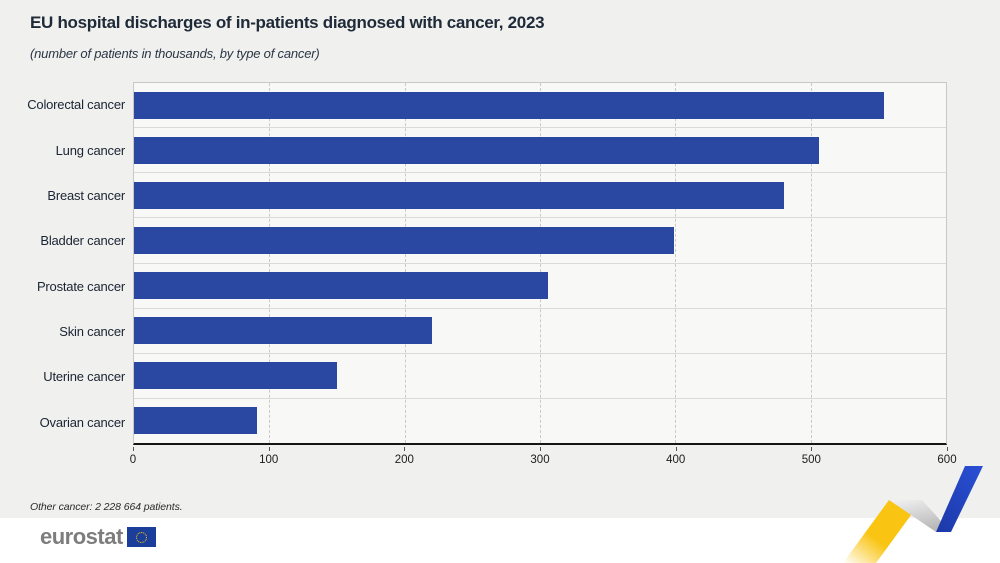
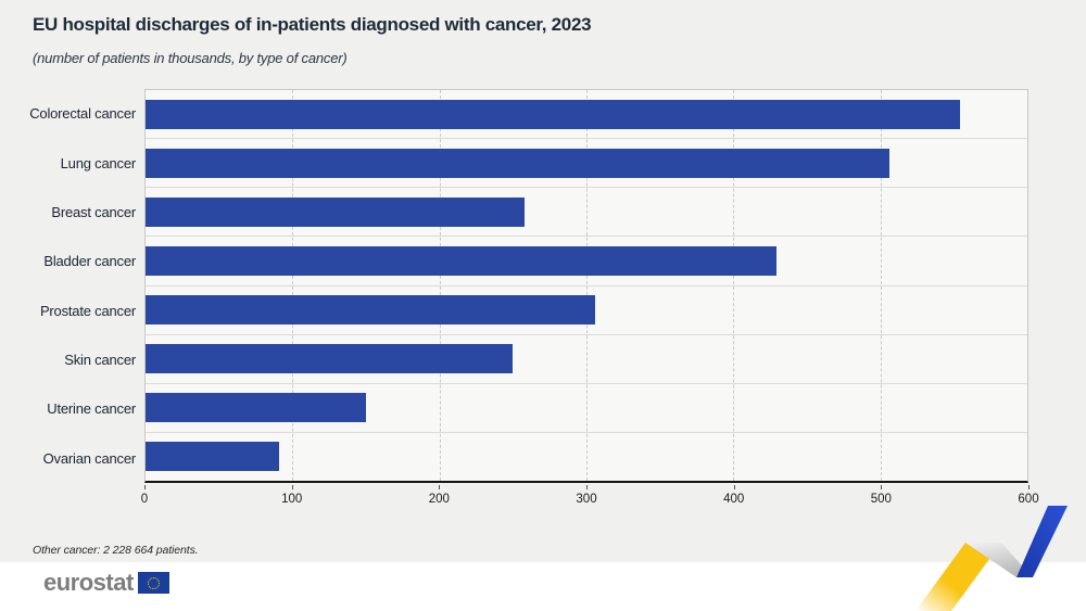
Breast cancer: 480 -> 258
Bladder cancer: 399 -> 429
Skin cancer: 220 -> 250
